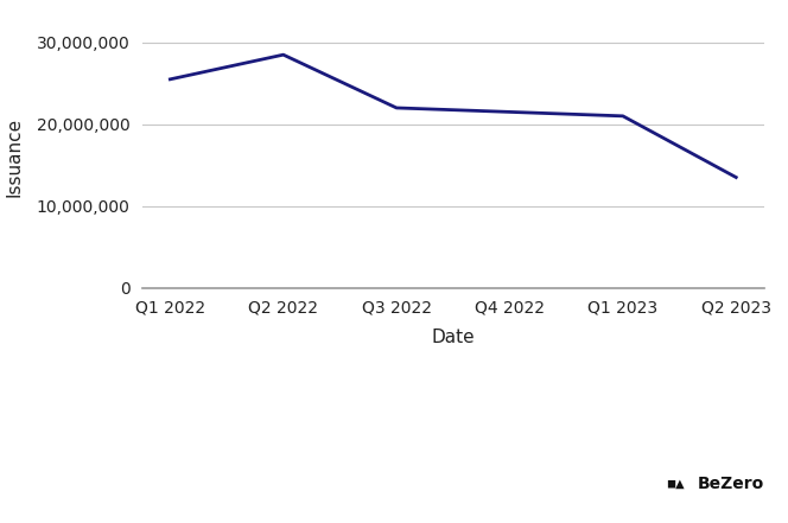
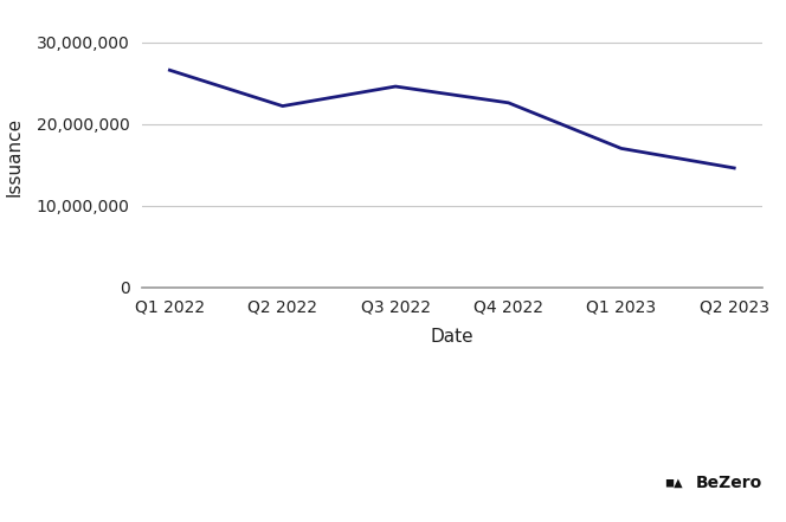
Q1 2022: 25,500,000 -> 26,600,000
Q2 2022: 28,500,000 -> 22,200,000
Q3 2022: 22,000,000 -> 24,600,000
Q4 2022: 21,500,000 -> 22,600,000
Q1 2023: 21,000,000 -> 17,000,000
Q2 2023: 13,500,000 -> 14,600,000
